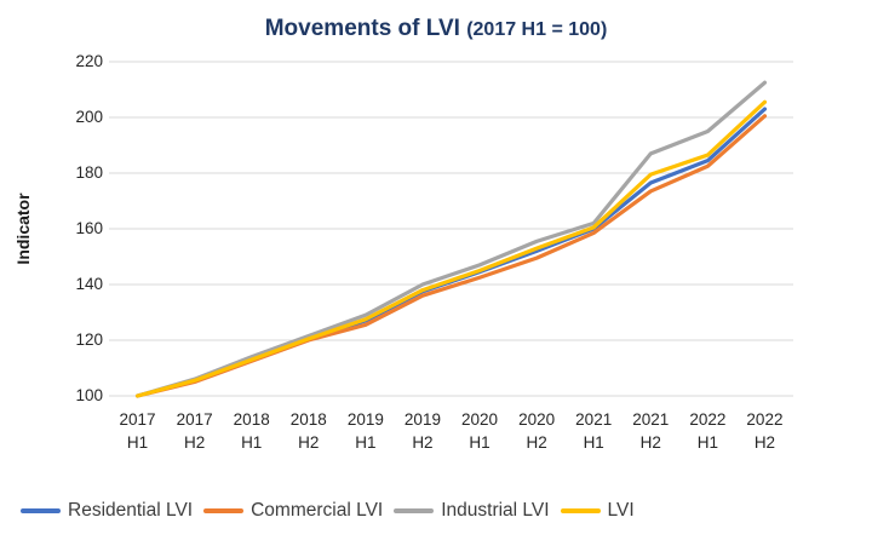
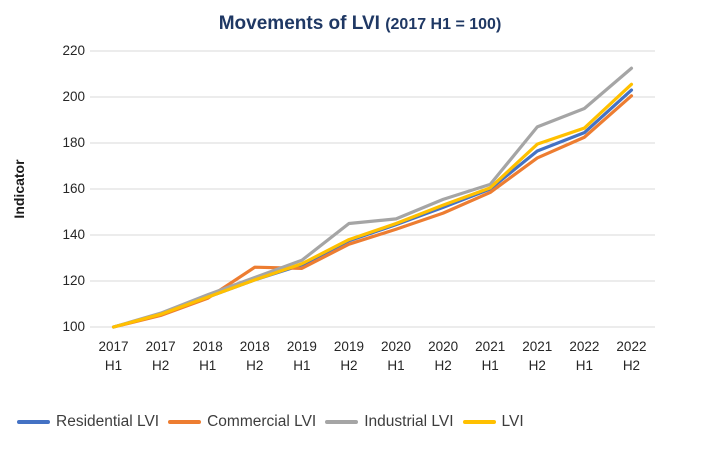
Commercial LVI/2018 H2: 120 -> 126
Industrial LVI/2019 H2: 140 -> 145
